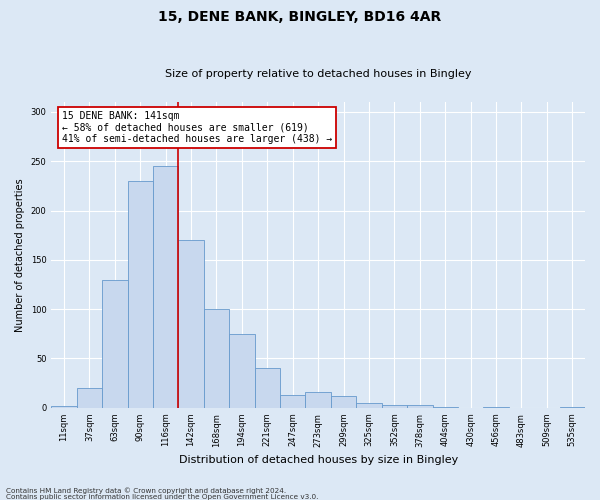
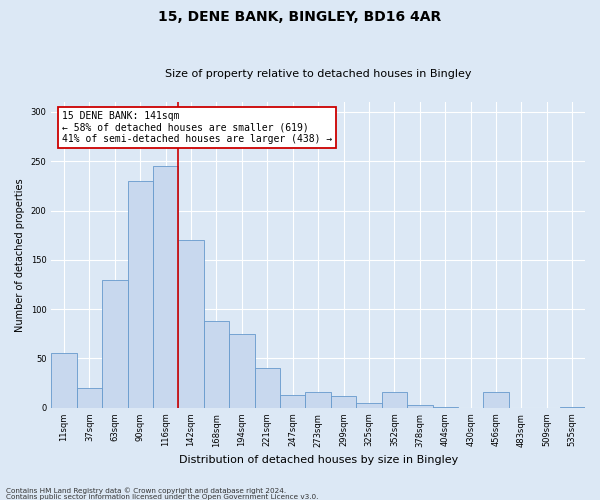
11sqm: 2 -> 56
168sqm: 100 -> 88
352sqm: 3 -> 16
456sqm: 1 -> 16
